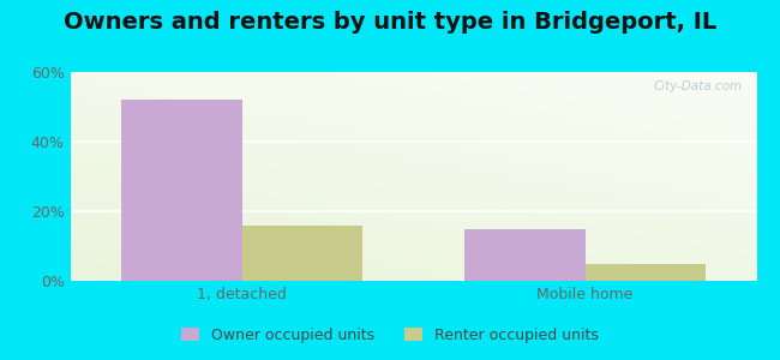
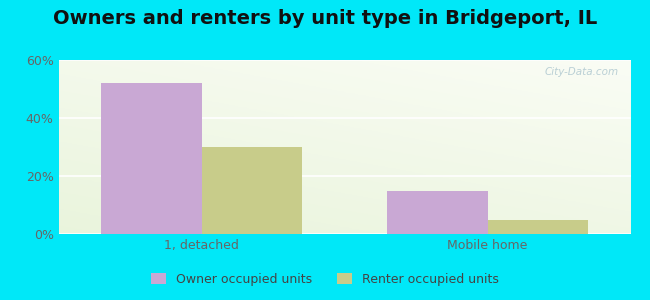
Renter occupied units/1, detached: 16% -> 30%
